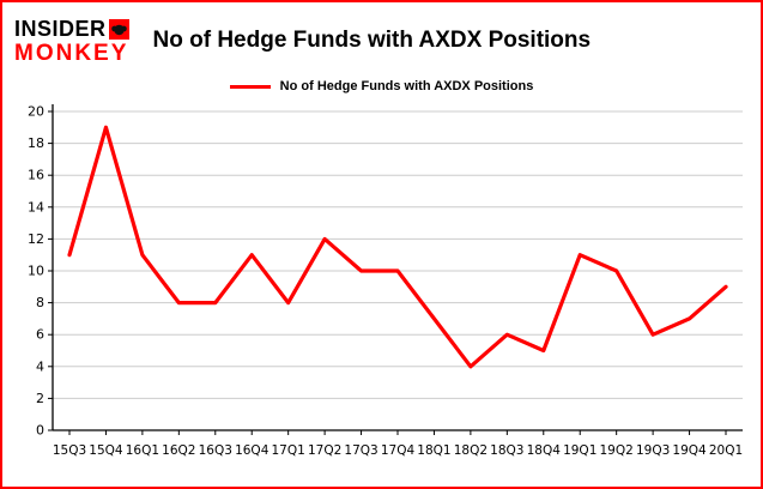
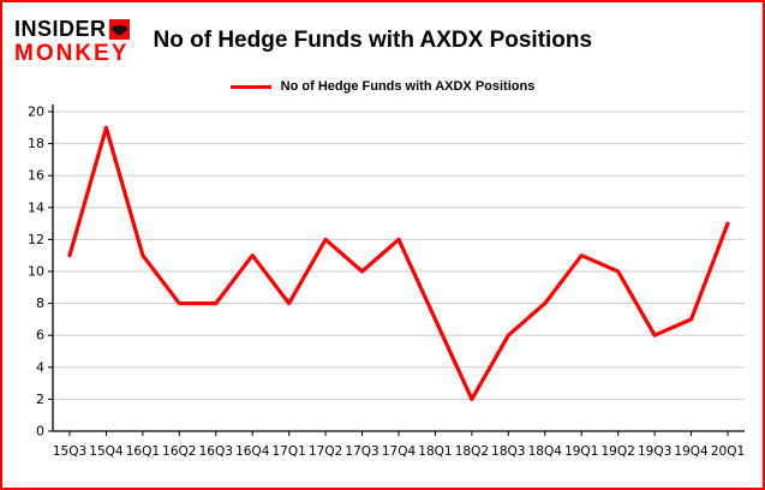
17Q4: 10 -> 12
18Q2: 4 -> 2
18Q4: 5 -> 8
20Q1: 9 -> 13
